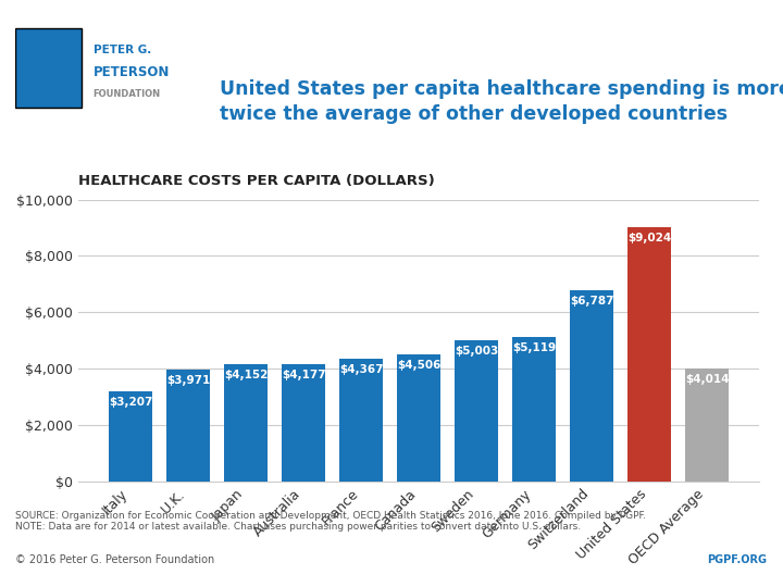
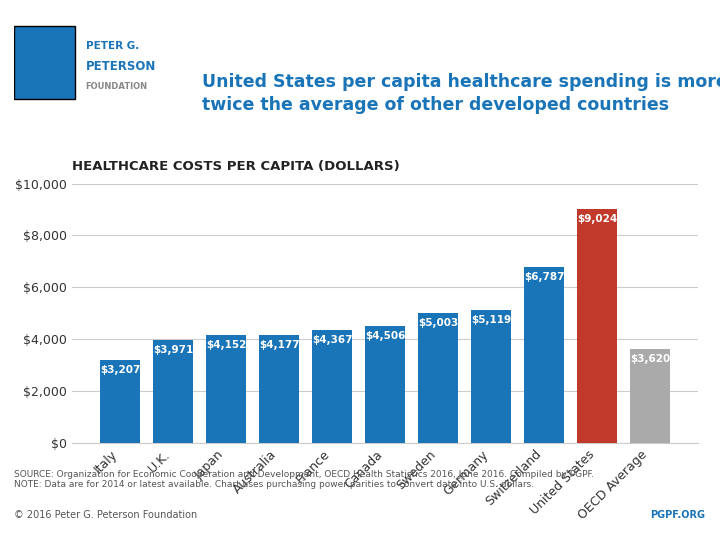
OECD Average: $4,014 -> $3,620
